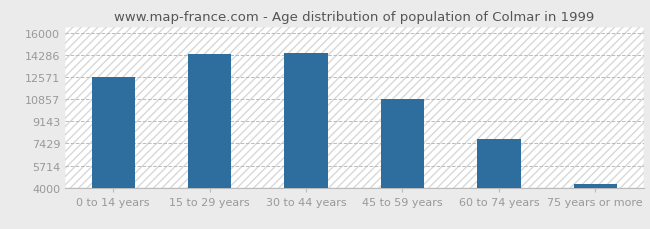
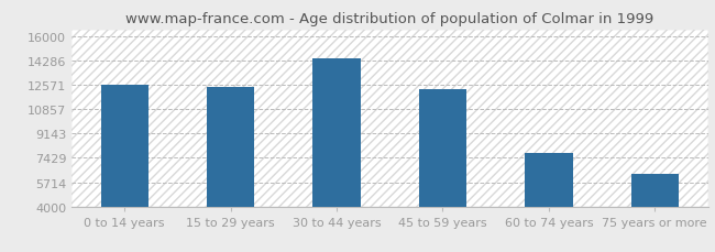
15 to 29 years: 14400 -> 12400
45 to 59 years: 10900 -> 12300
75 years or more: 4300 -> 6300
